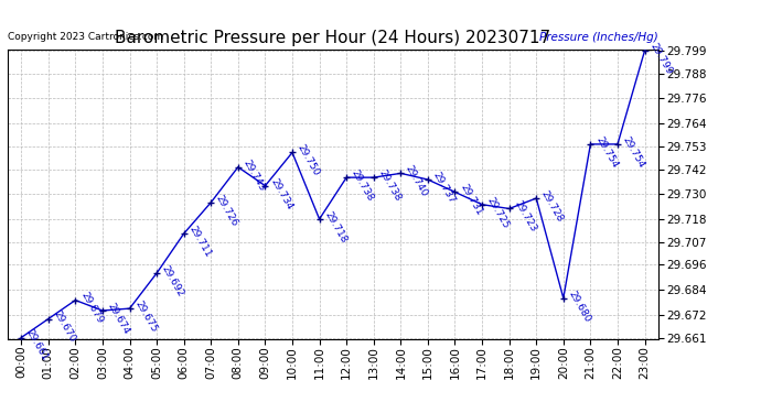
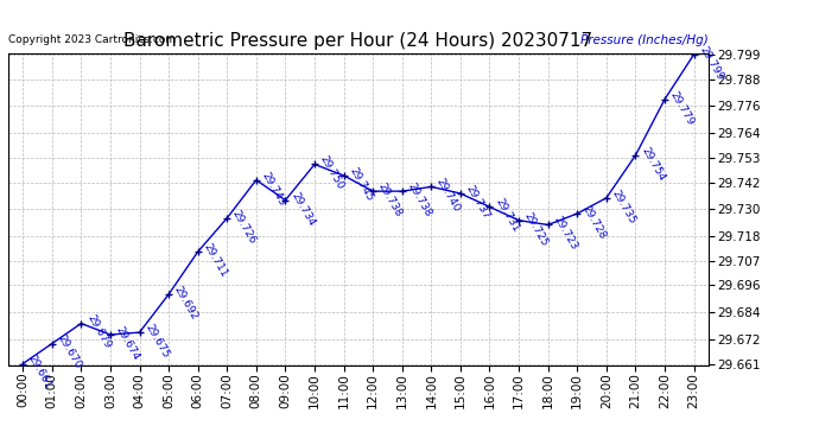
11:00: 29.718 -> 29.745
20:00: 29.680 -> 29.735
22:00: 29.754 -> 29.779
